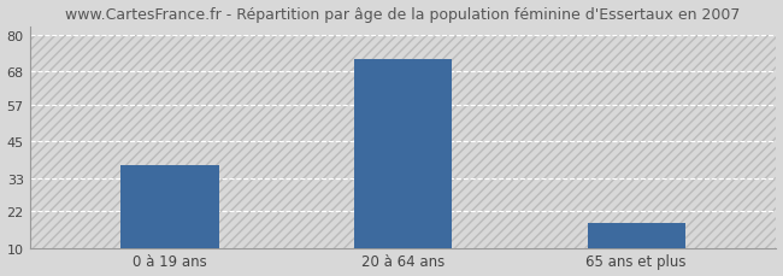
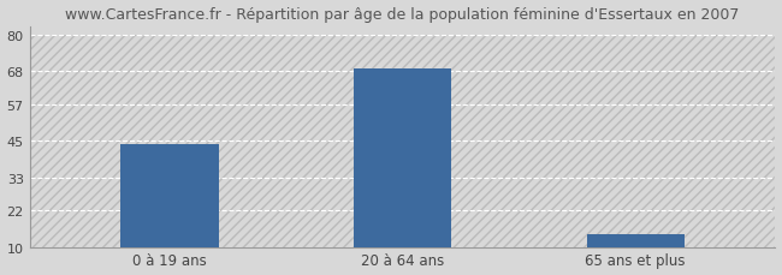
0 à 19 ans: 37 -> 44
20 à 64 ans: 72 -> 69
65 ans et plus: 18 -> 14
